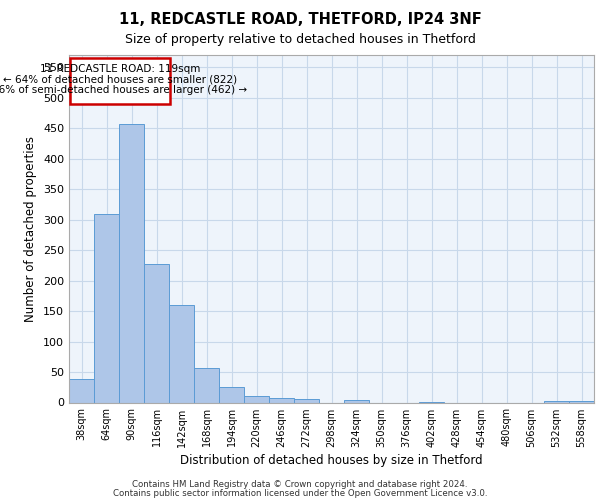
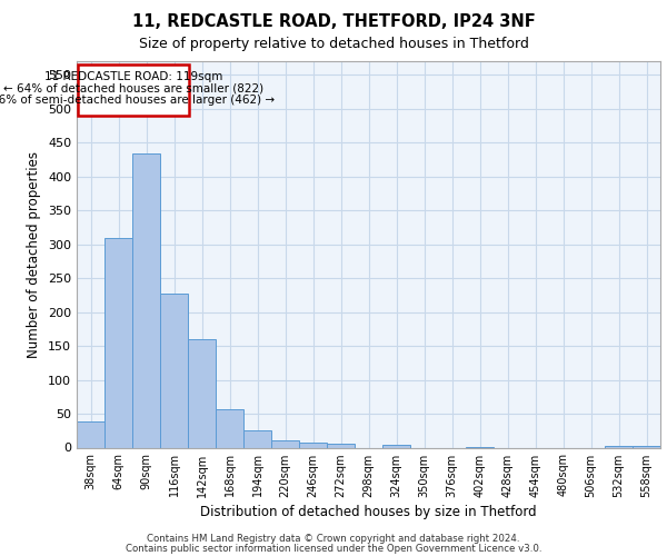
90sqm: 457 -> 434
